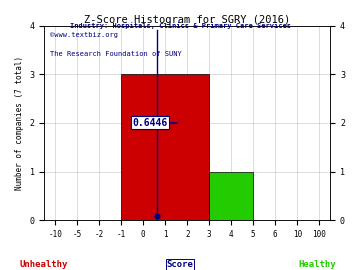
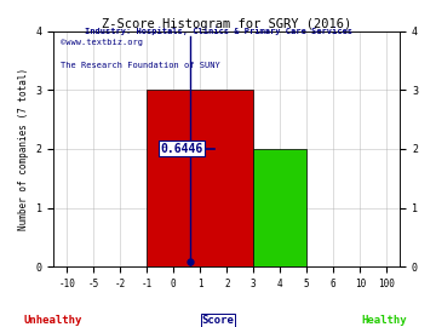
4: 1 -> 2
